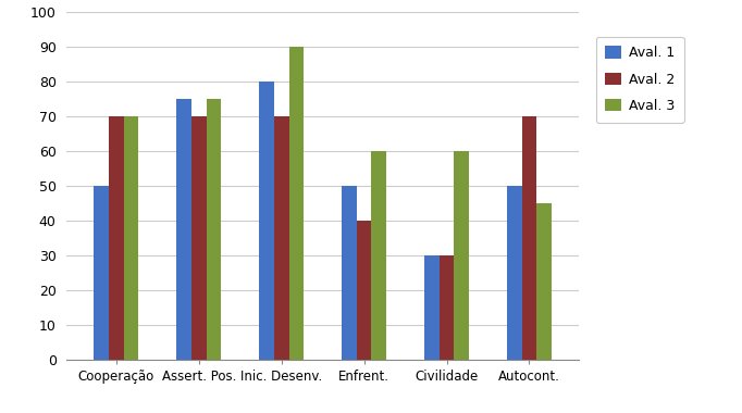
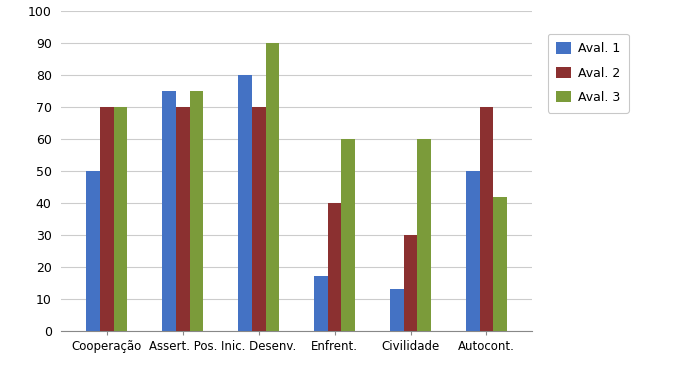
Aval. 1/Enfrent.: 50 -> 17
Aval. 1/Civilidade: 30 -> 13
Aval. 3/Autocont.: 45 -> 42
